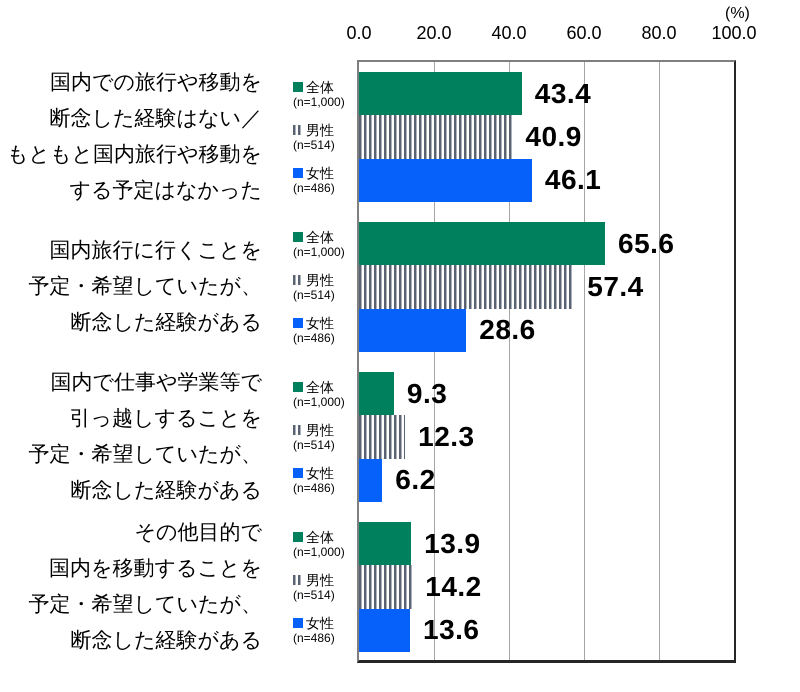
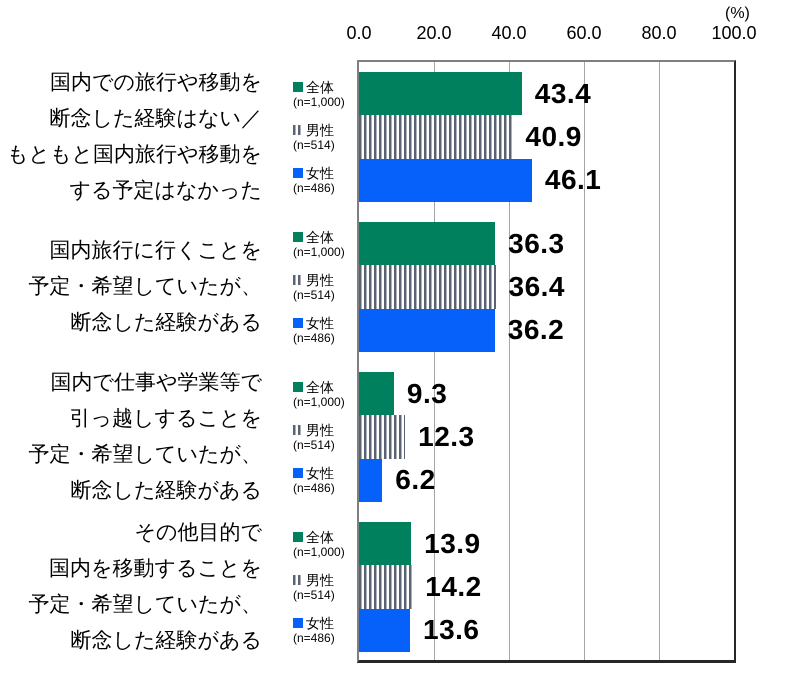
全体/国内旅行に行くことを予定・希望していたが、断念した経験がある: 65.6 -> 36.3
男性/国内旅行に行くことを予定・希望していたが、断念した経験がある: 57.4 -> 36.4
女性/国内旅行に行くことを予定・希望していたが、断念した経験がある: 28.6 -> 36.2
